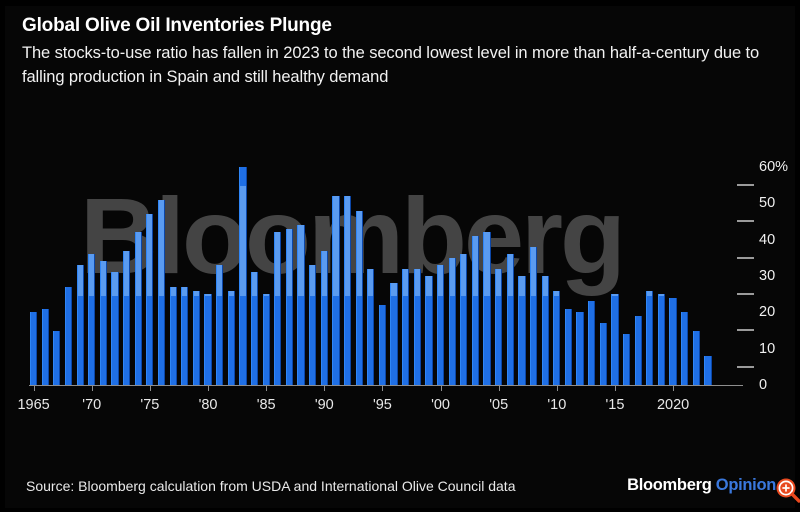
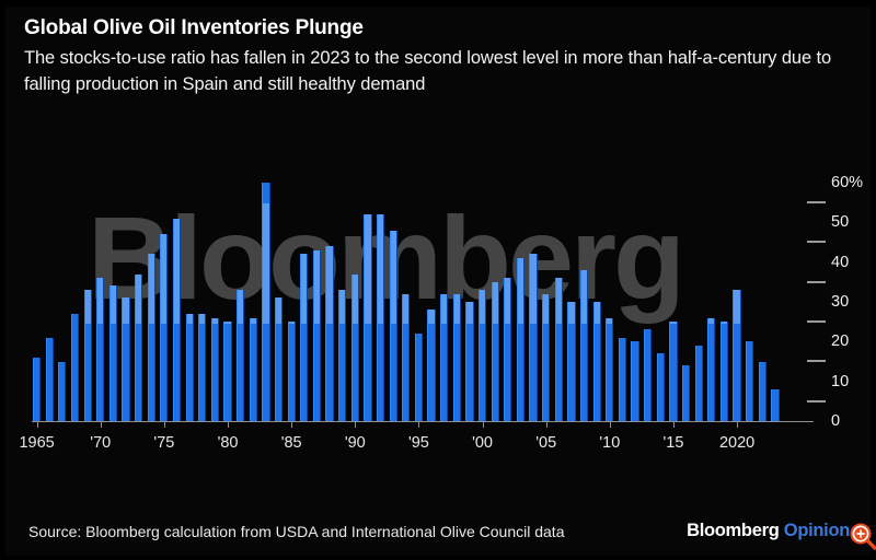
1965: 20% -> 16%
2020: 24% -> 33%
